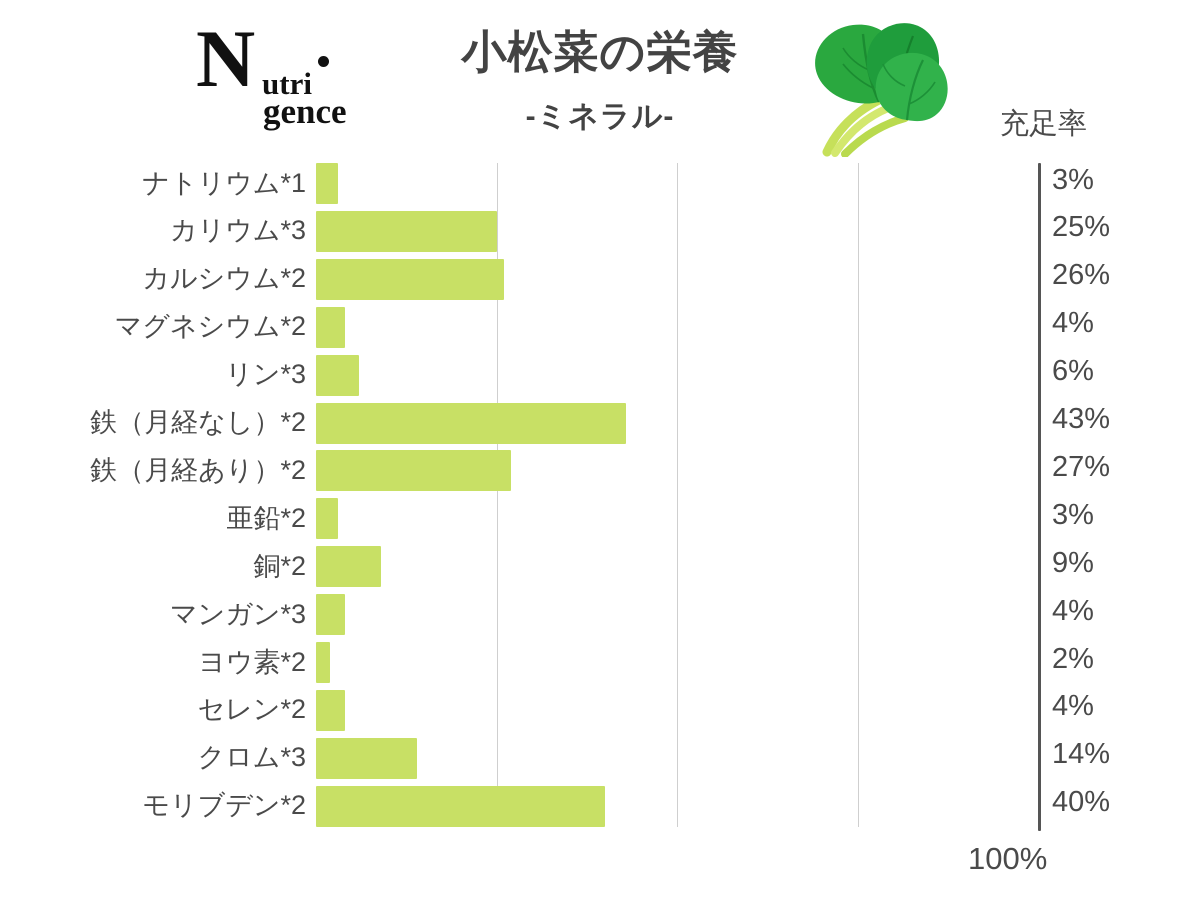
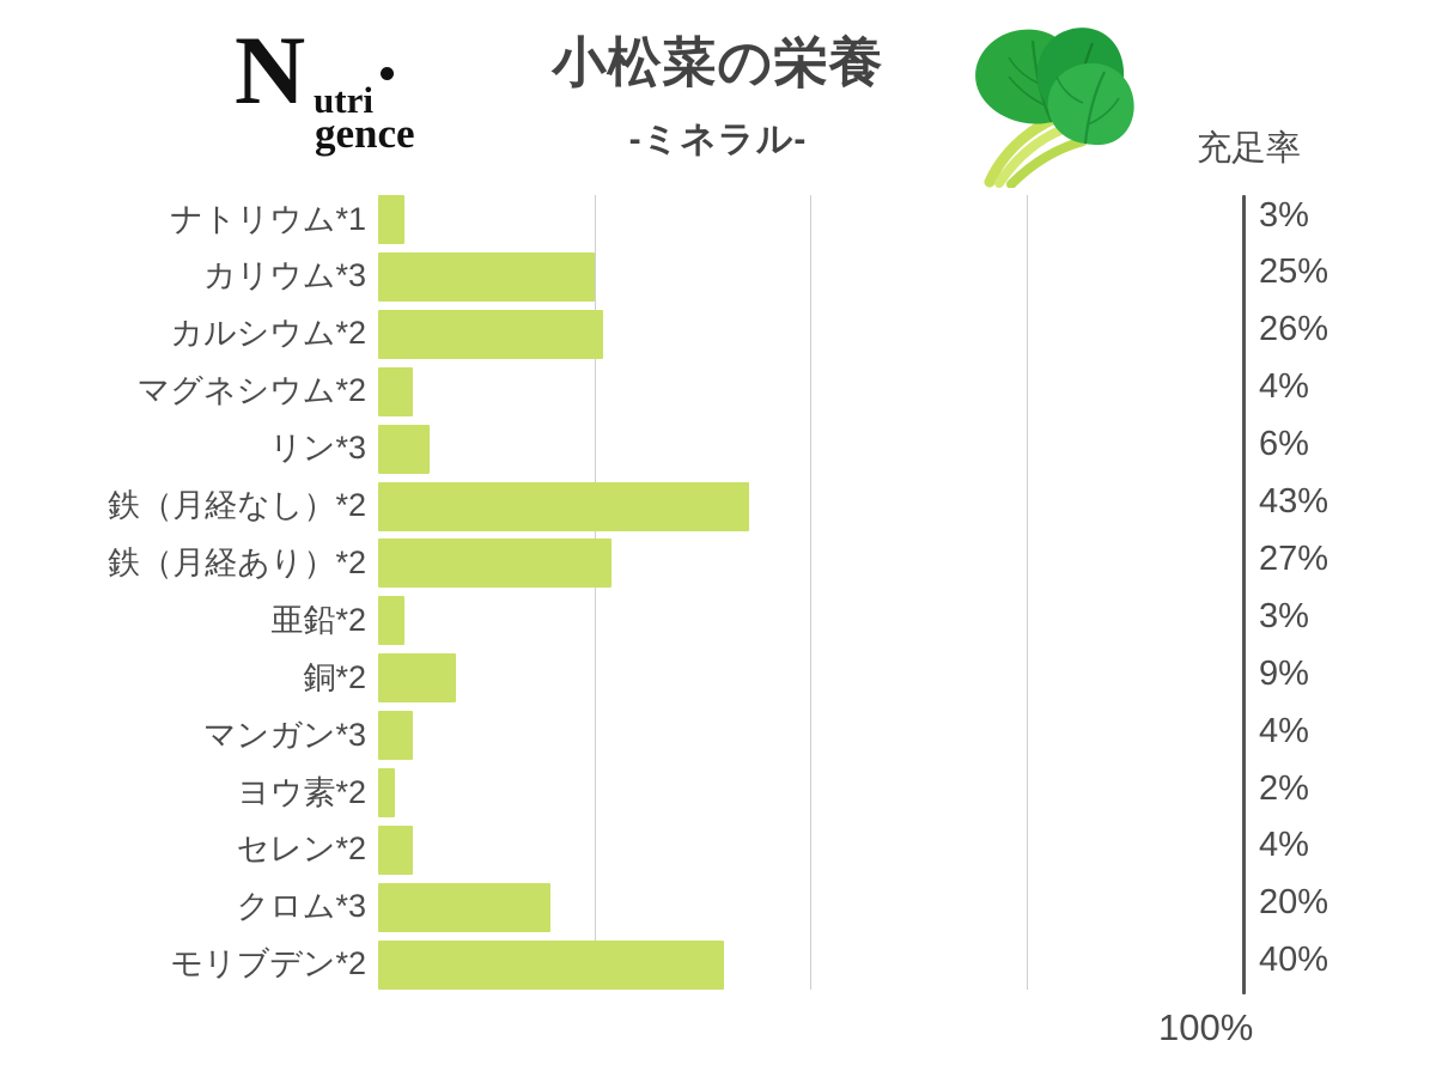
クロム*3: 14% -> 20%
